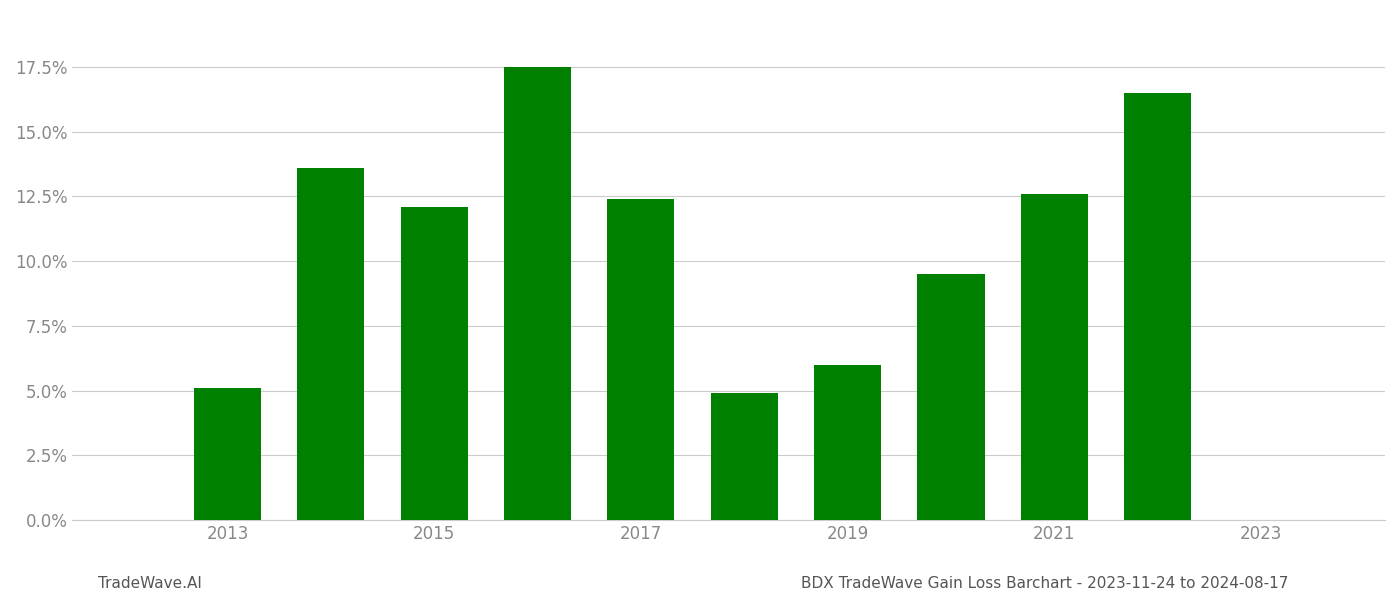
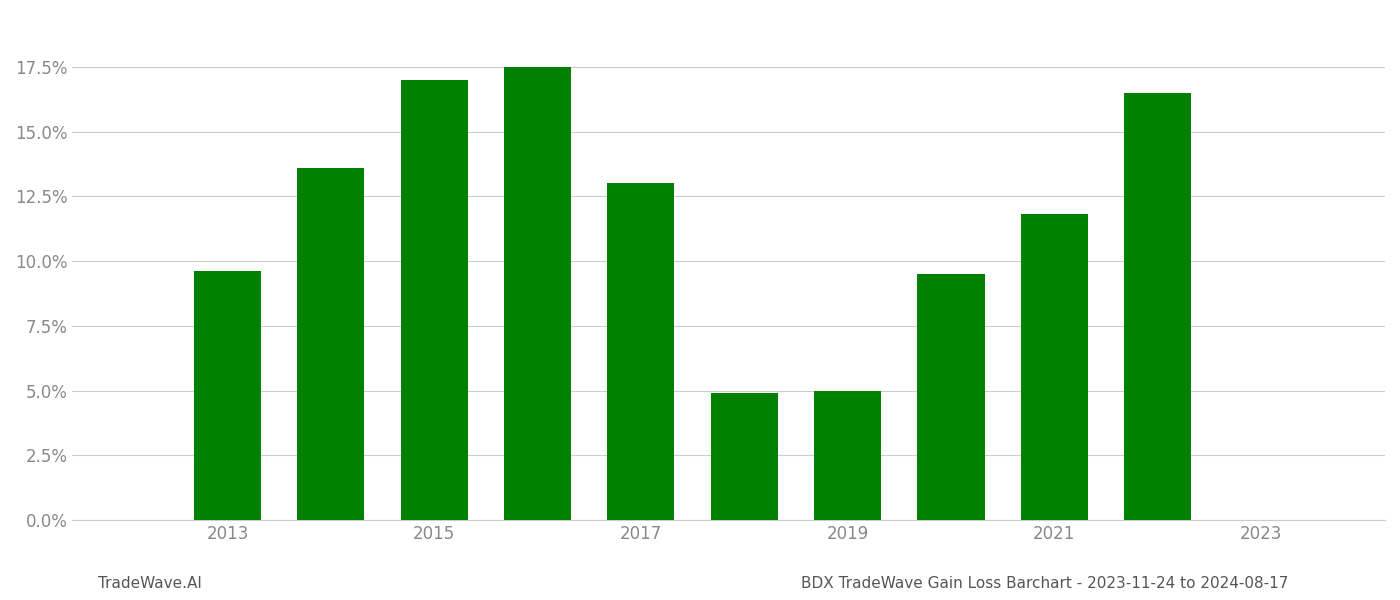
2013: 5.1% -> 9.6%
2015: 12.1% -> 17.0%
2017: 12.4% -> 13.0%
2019: 6.0% -> 5.0%
2021: 12.6% -> 11.8%
